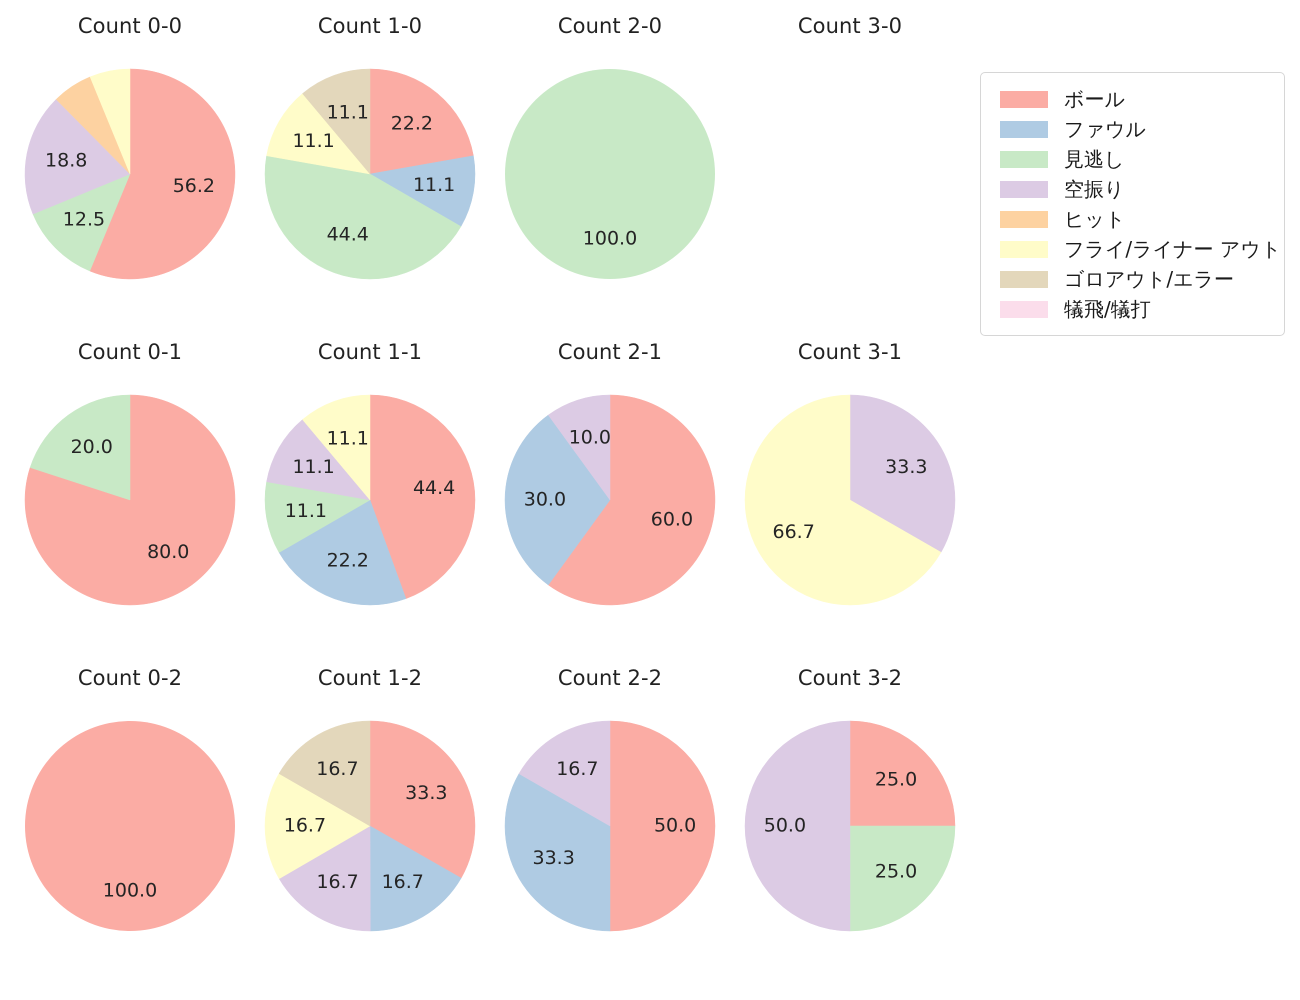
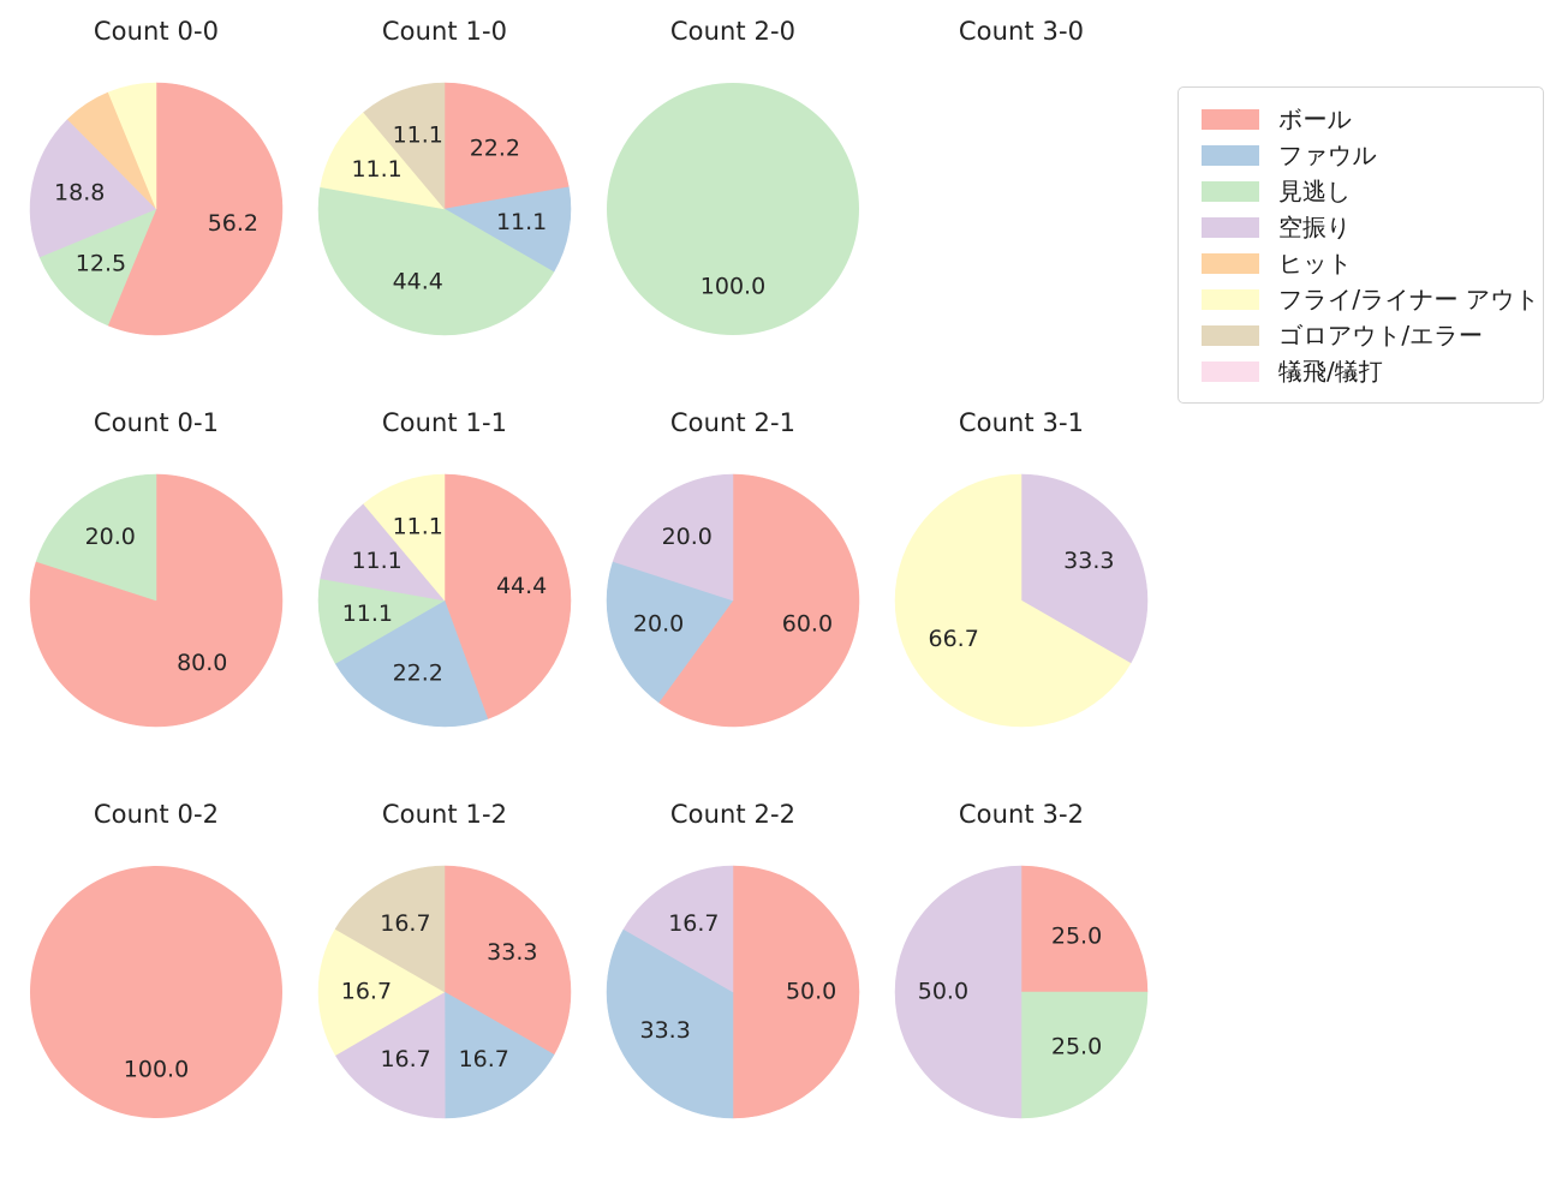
Count 2-1/ファウル: 30.0 -> 20.0
Count 2-1/空振り: 10.0 -> 20.0
